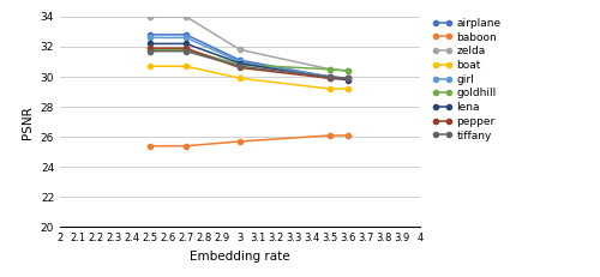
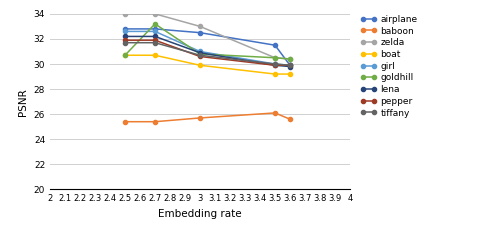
goldhill/2.5: 31.8 -> 30.7
goldhill/2.7: 31.8 -> 33.2
airplane/3: 31.1 -> 32.5
zelda/3: 31.8 -> 33.0
airplane/3.5: 30.0 -> 31.5
baboon/3.6: 26.1 -> 25.6
